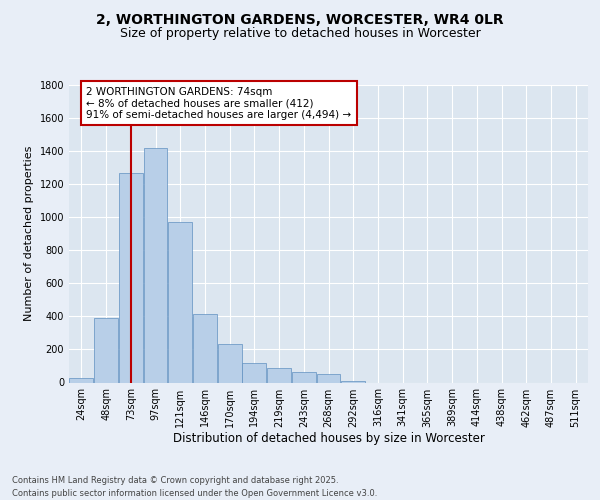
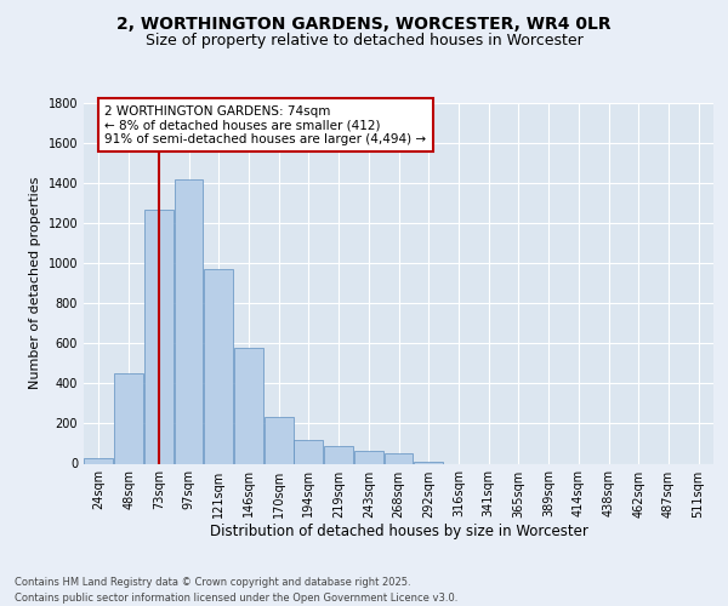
48sqm: 390 -> 450
146sqm: 420 -> 580
